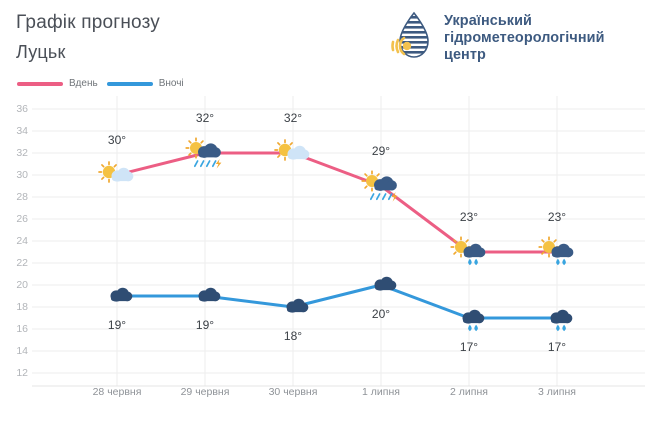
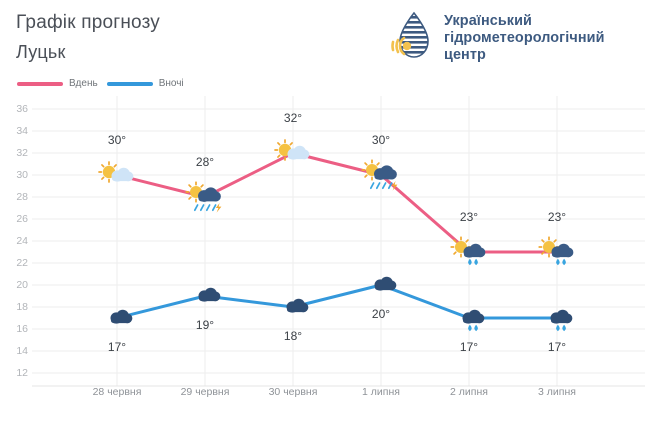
Вночі/28 червня: 19° -> 17°
Вдень/29 червня: 32° -> 28°
Вдень/1 липня: 29° -> 30°
